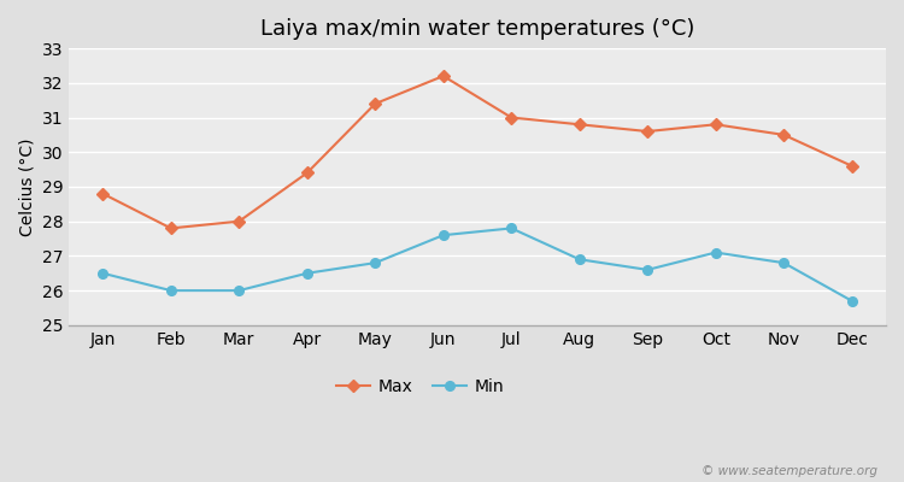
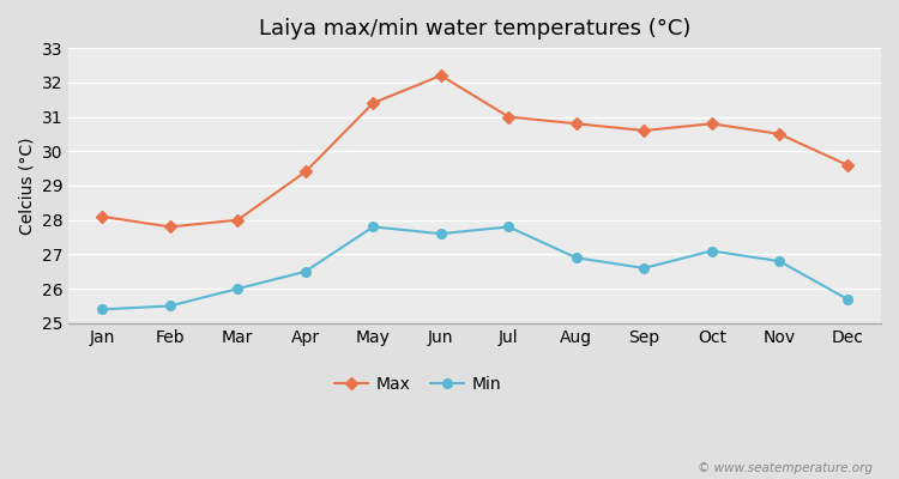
Max/Jan: 28.8 -> 28.1
Min/Jan: 26.5 -> 25.4
Min/Feb: 26.0 -> 25.5
Min/May: 26.8 -> 27.8
